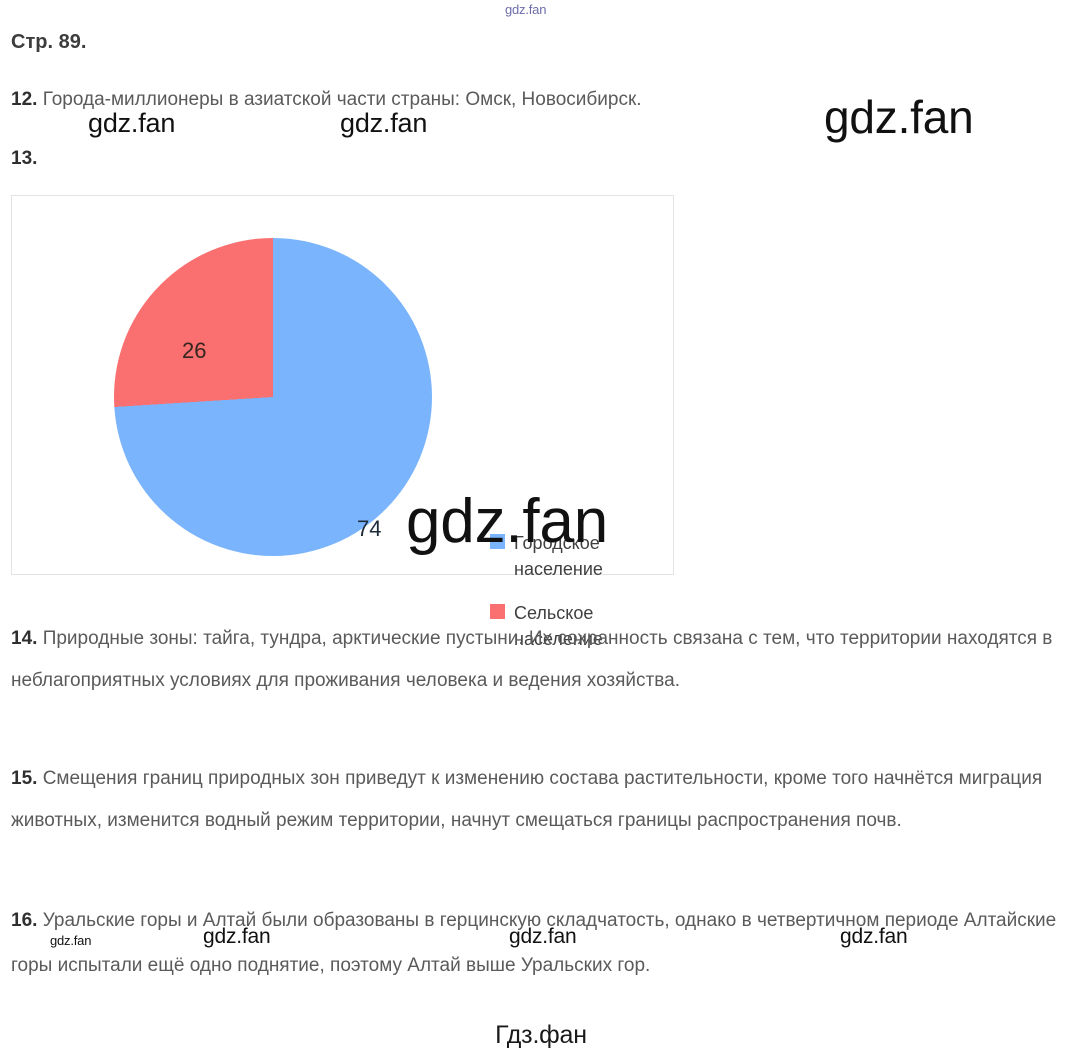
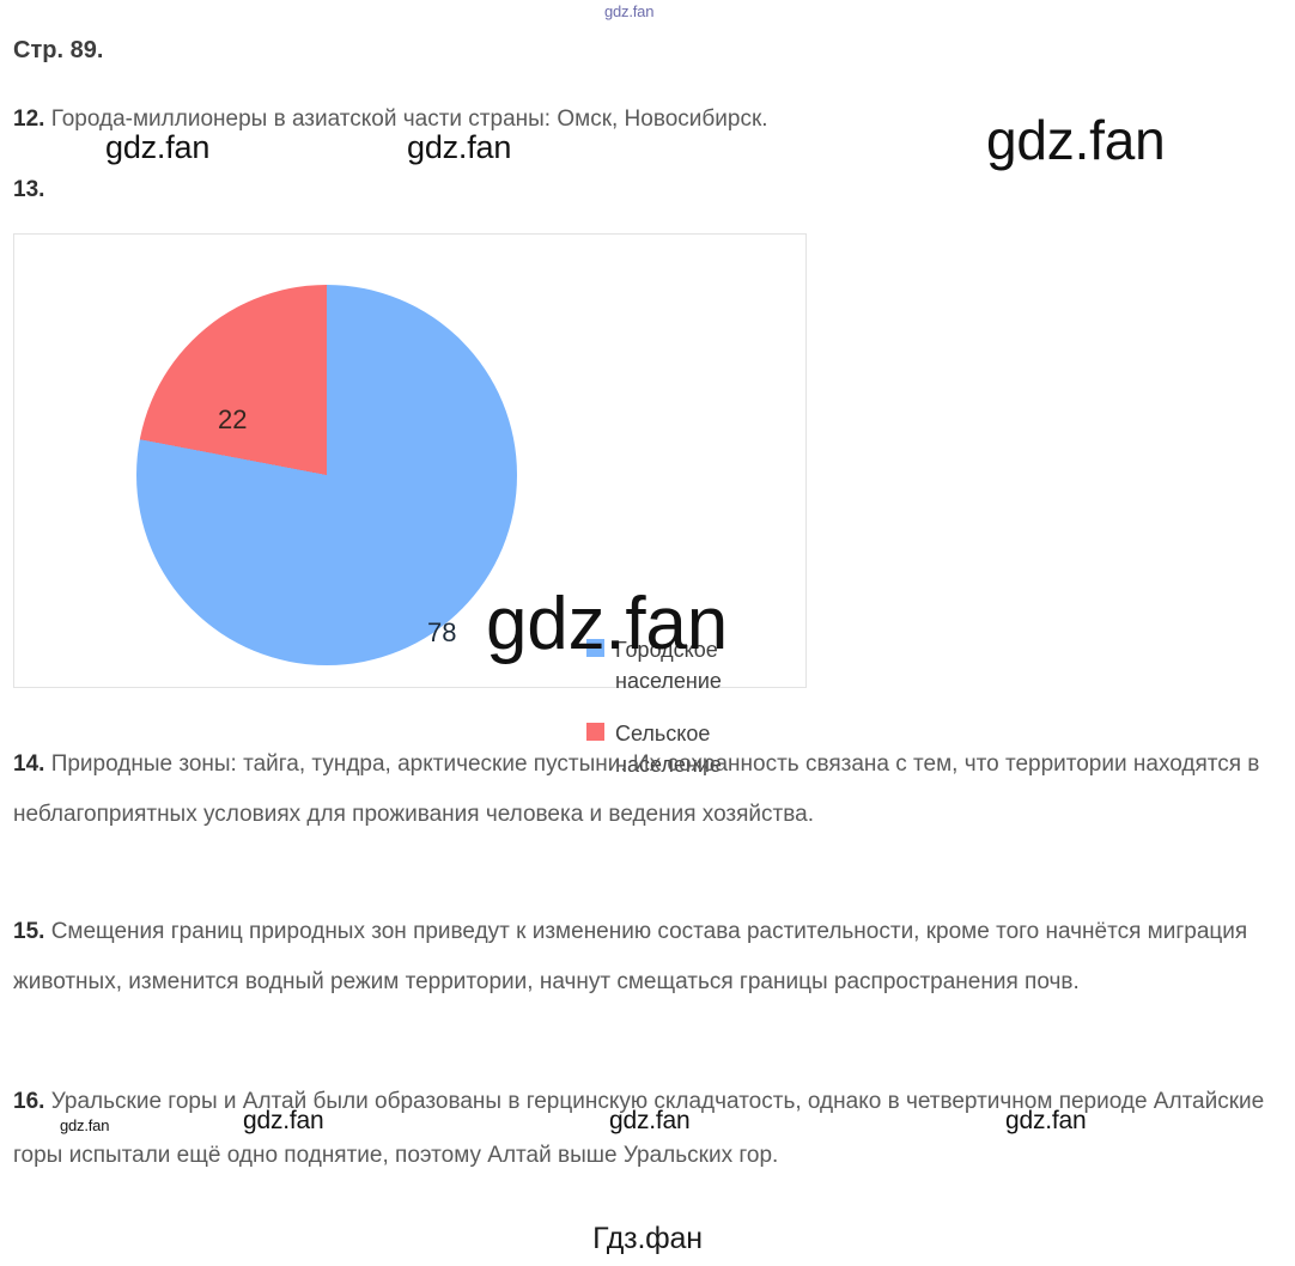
Городское население: 74 -> 78
Сельское население: 26 -> 22
